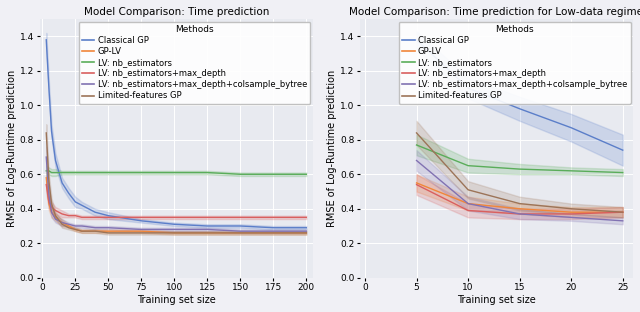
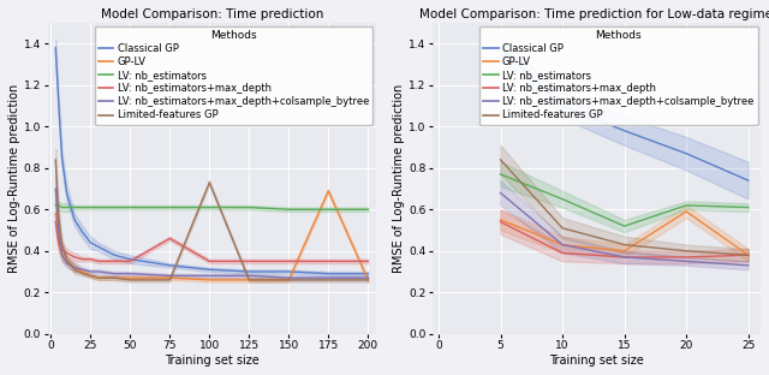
Model Comparison: Time prediction/LV: nb_estimators+max_depth/75: 0.35 -> 0.46
Model Comparison: Time prediction/Limited-features GP/100: 0.26 -> 0.73
Model Comparison: Time prediction/GP-LV/175: 0.26 -> 0.69
LV: nb_estimators/15: 0.63 -> 0.52
GP-LV/20: 0.38 -> 0.59
